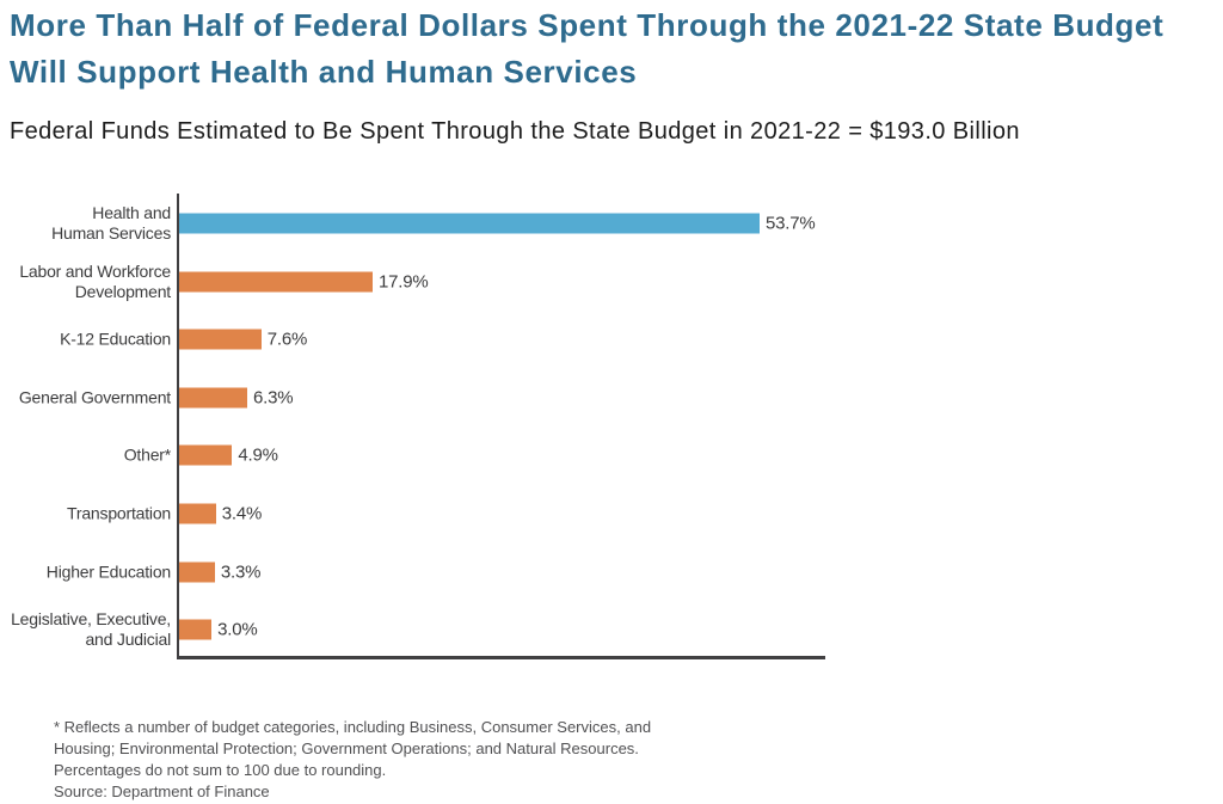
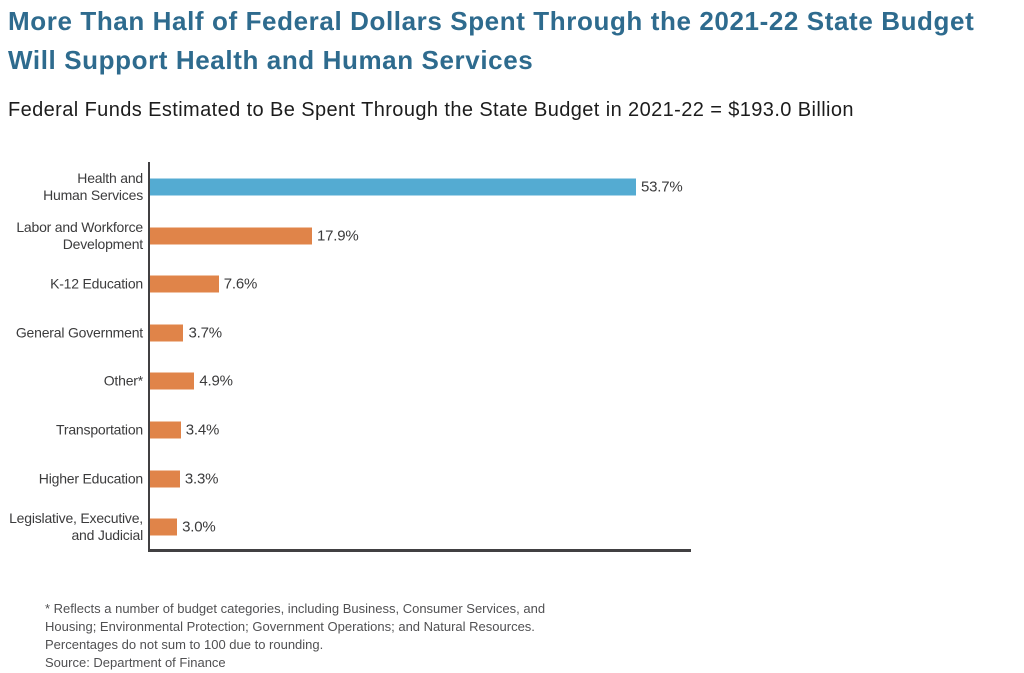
General Government: 6.3% -> 3.7%
